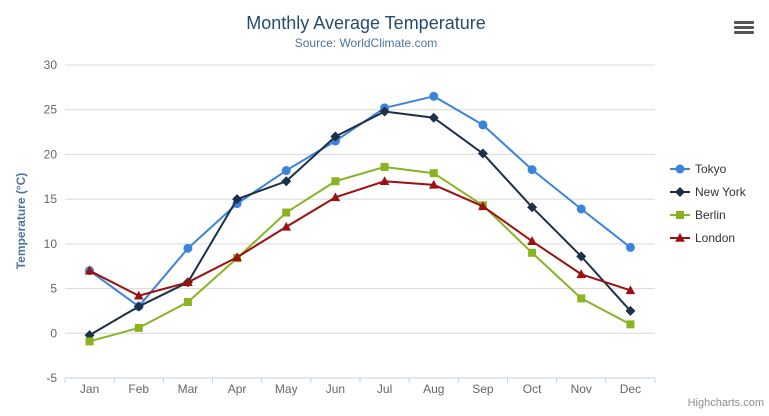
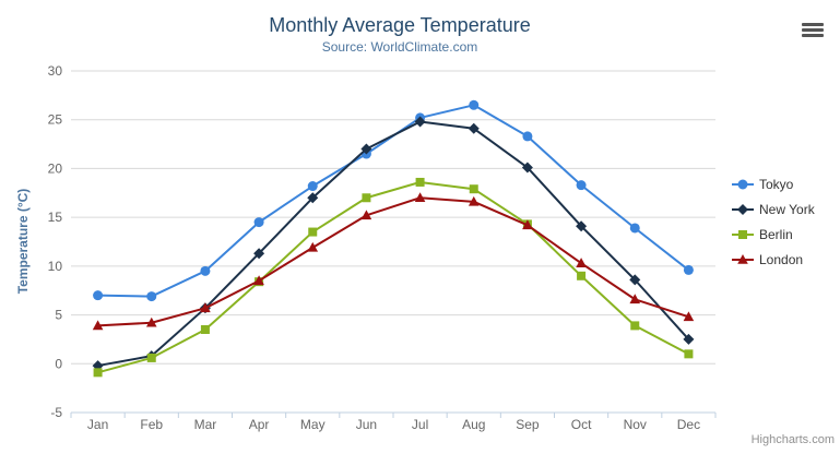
London/Jan: 7 -> 4
Tokyo/Feb: 3 -> 7
New York/Feb: 3 -> 1
New York/Apr: 15 -> 11
